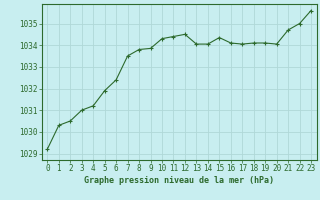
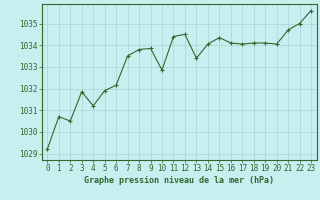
1: 1030.30 -> 1030.70
3: 1031.00 -> 1031.85
6: 1032.40 -> 1032.15
10: 1034.30 -> 1032.85
13: 1034.05 -> 1033.40
